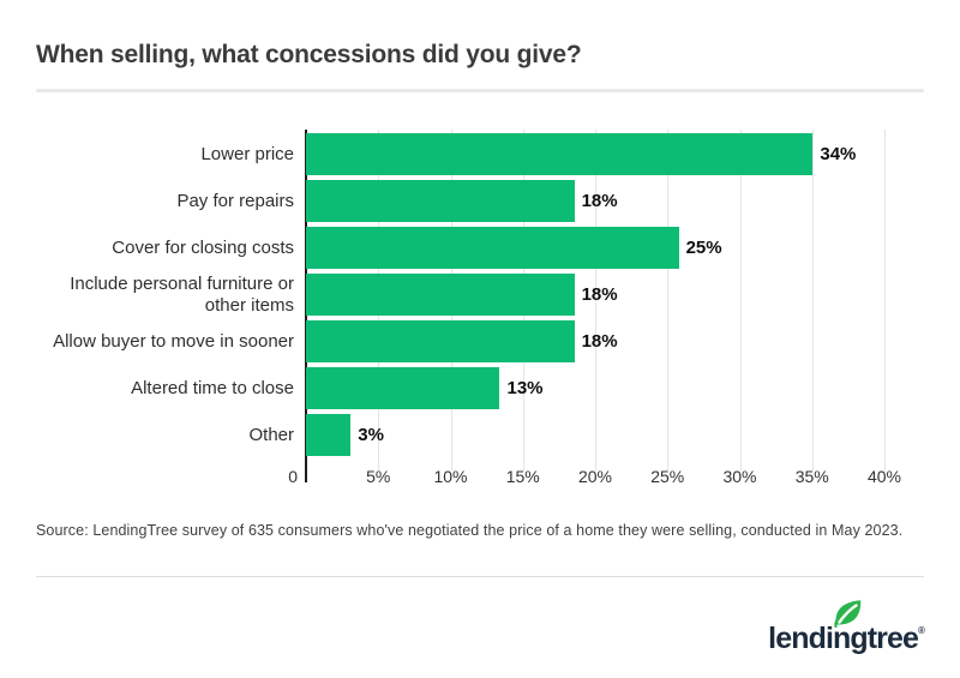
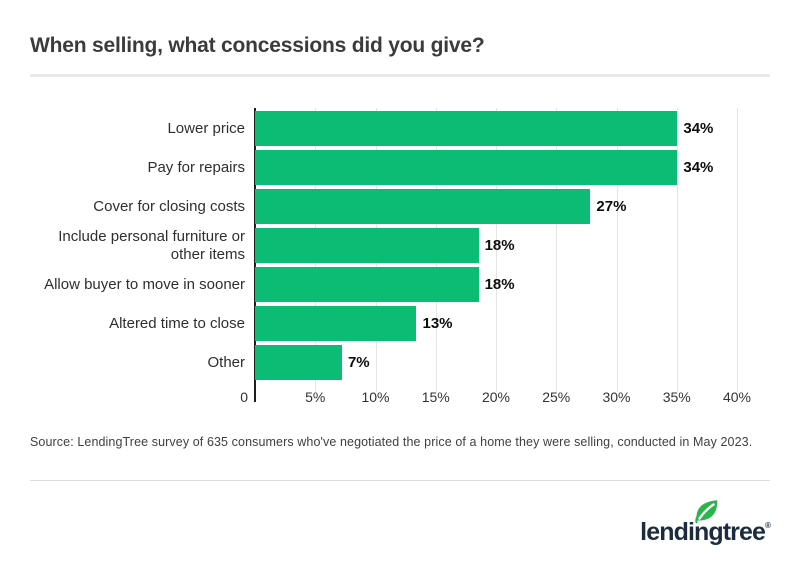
Pay for repairs: 18% -> 34%
Cover for closing costs: 25% -> 27%
Other: 3% -> 7%
